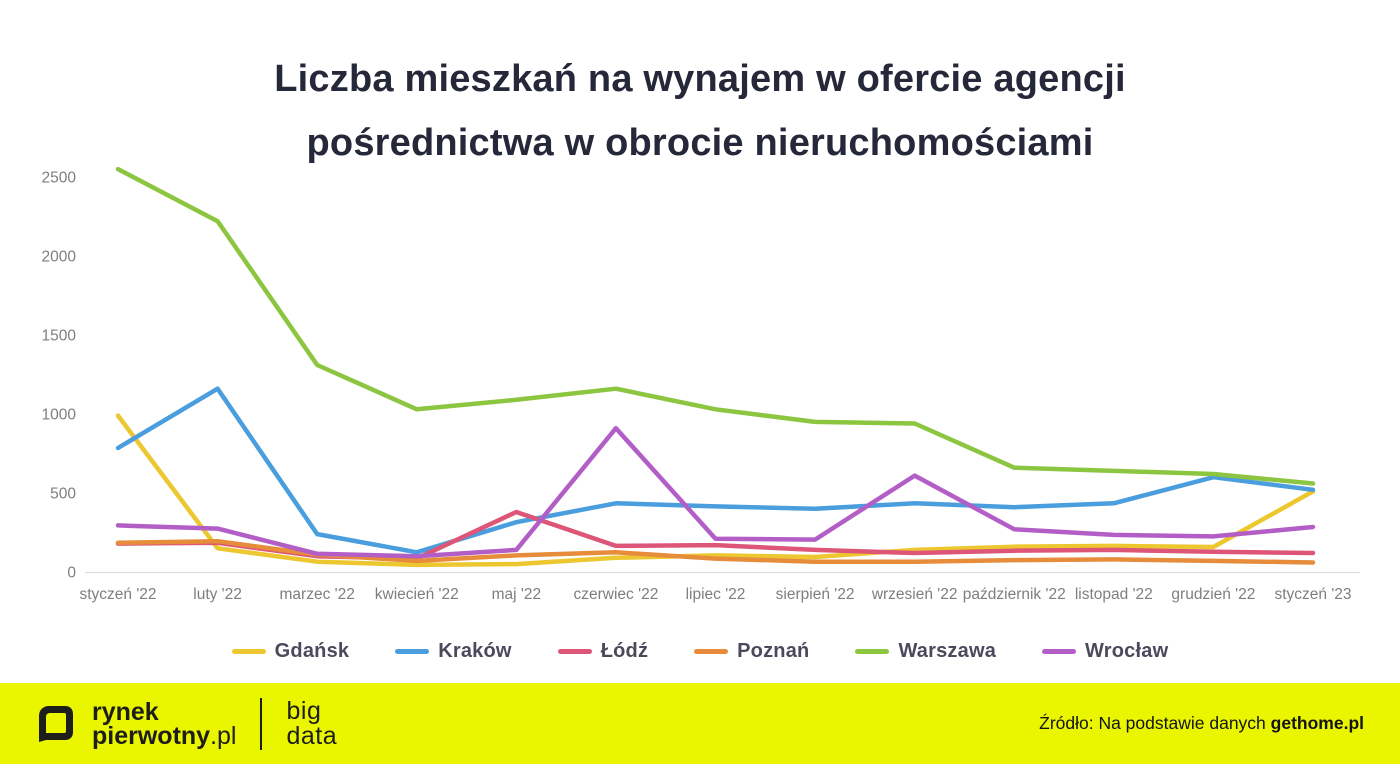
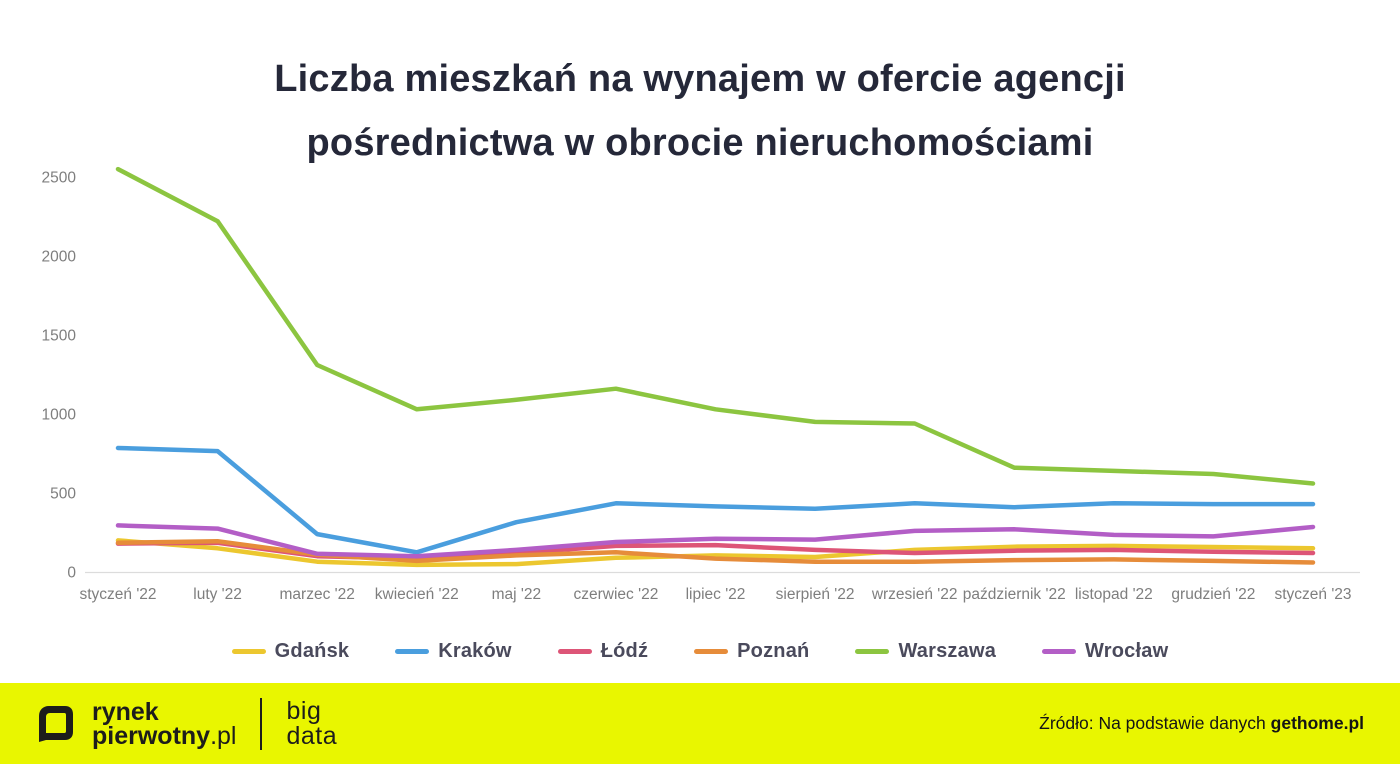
Gdańsk/styczeń '22: 990 -> 200
Kraków/luty '22: 1160 -> 760
Łódź/maj '22: 380 -> 120
Wrocław/czerwiec '22: 910 -> 190
Wrocław/wrzesień '22: 610 -> 260
Kraków/grudzień '22: 600 -> 430
Gdańsk/styczeń '23: 510 -> 150
Kraków/styczeń '23: 520 -> 430
